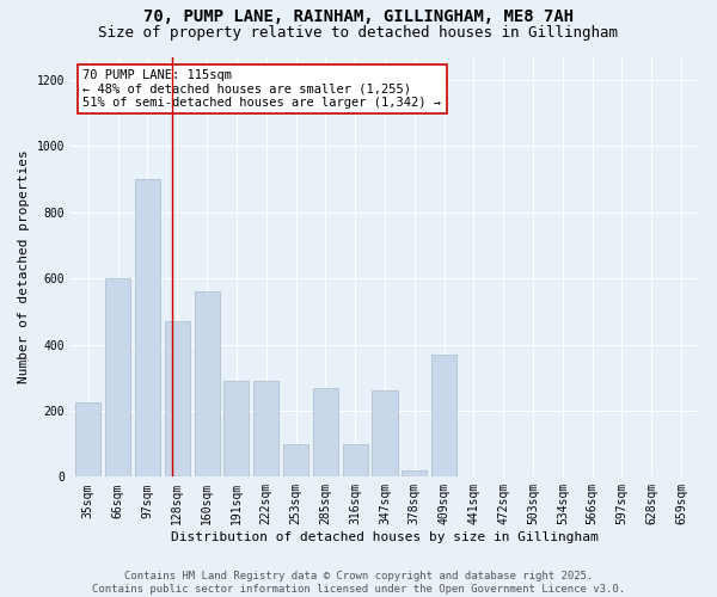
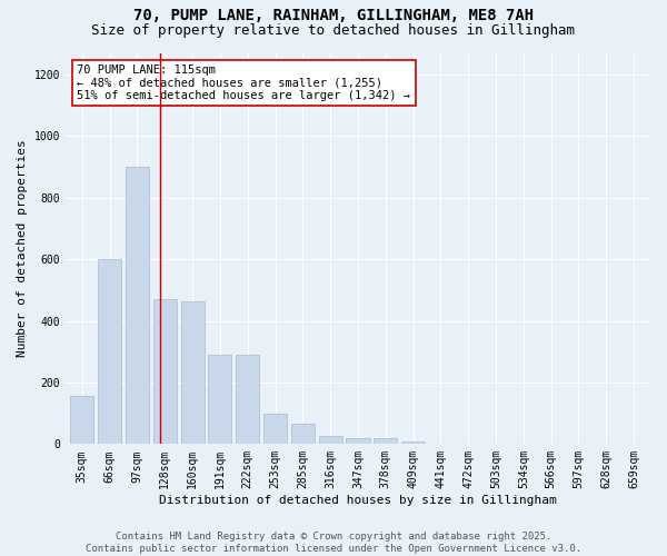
35sqm: 225 -> 155
160sqm: 560 -> 465
285sqm: 270 -> 65
316sqm: 100 -> 27
347sqm: 260 -> 20
409sqm: 370 -> 10
